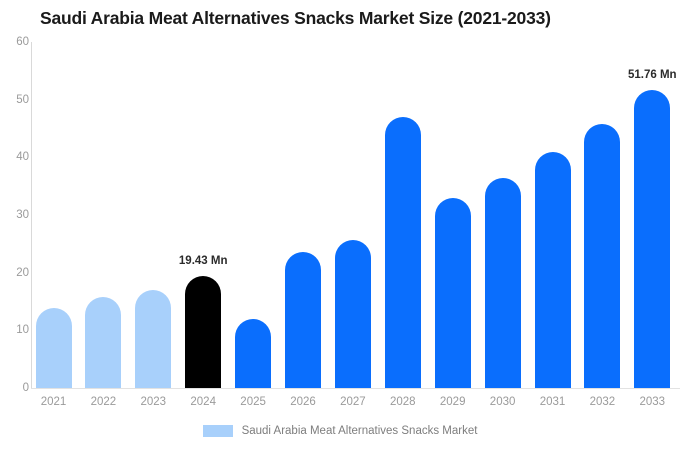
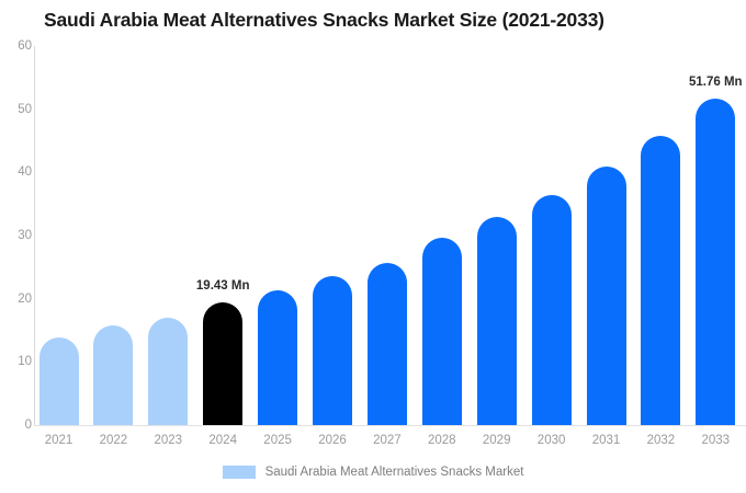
2025: 12 -> 21
2028: 47 -> 30
